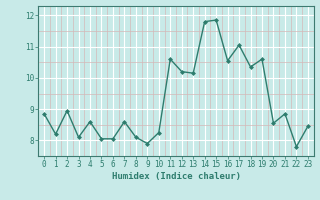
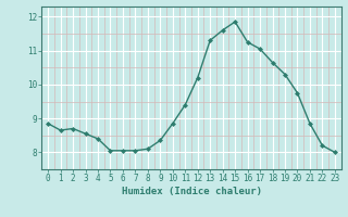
1: 8.20 -> 8.65
2: 8.95 -> 8.70
3: 8.10 -> 8.55
4: 8.60 -> 8.40
7: 8.60 -> 8.05
9: 7.90 -> 8.35
10: 8.25 -> 8.85
11: 10.60 -> 9.40
13: 10.15 -> 11.30
14: 11.80 -> 11.60
16: 10.55 -> 11.25
18: 10.35 -> 10.65
19: 10.60 -> 10.30
20: 8.55 -> 9.75
22: 7.80 -> 8.20
23: 8.45 -> 8.00
